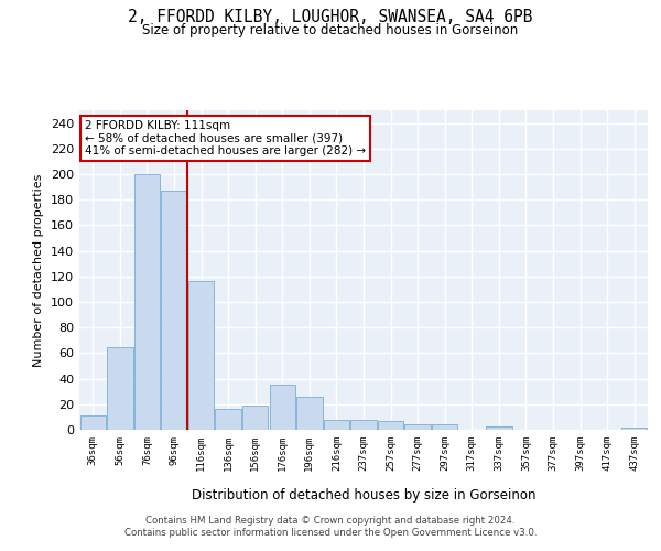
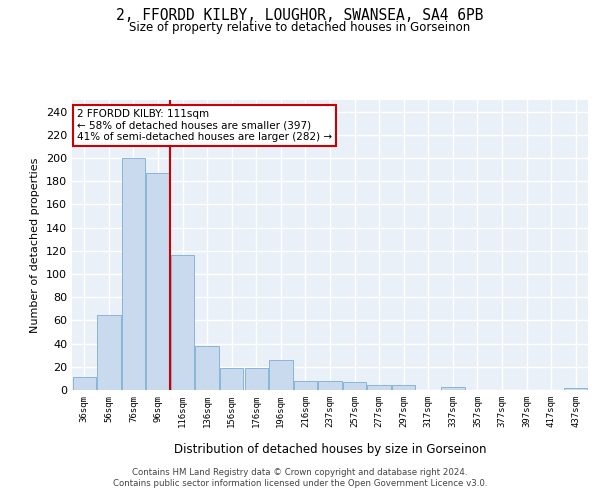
136sqm: 16 -> 38
176sqm: 35 -> 19
